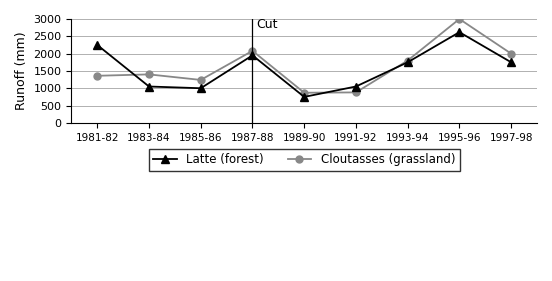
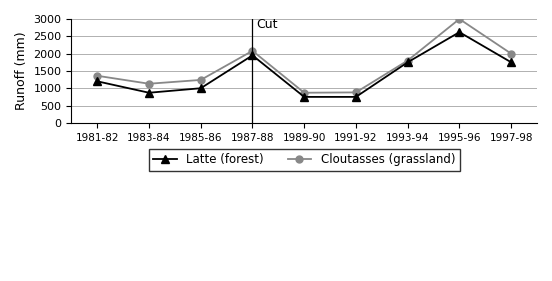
Latte (forest)/1981-82: 2250 -> 1200
Latte (forest)/1983-84: 1050 -> 870
Cloutasses (grassland)/1983-84: 1400 -> 1130
Latte (forest)/1991-92: 1050 -> 750
